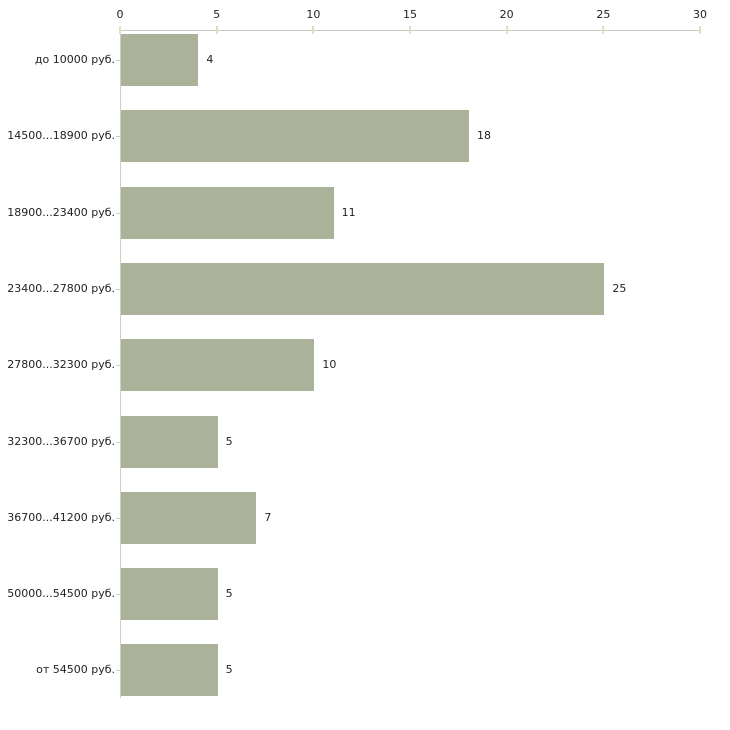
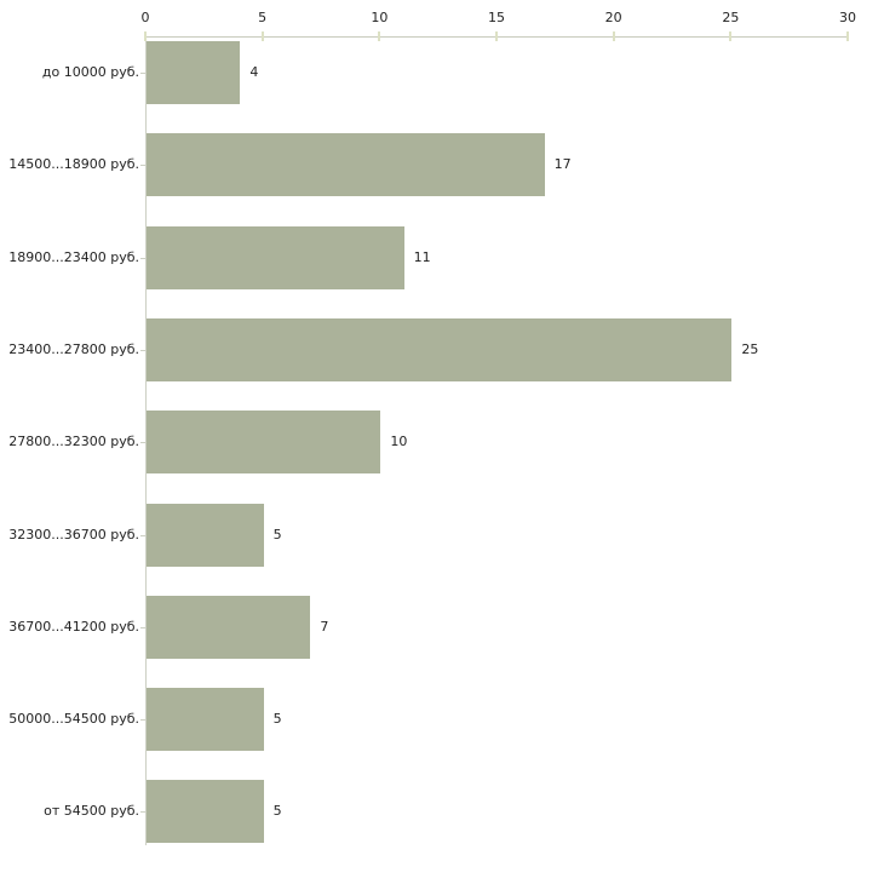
14500...18900 руб.: 18 -> 17
